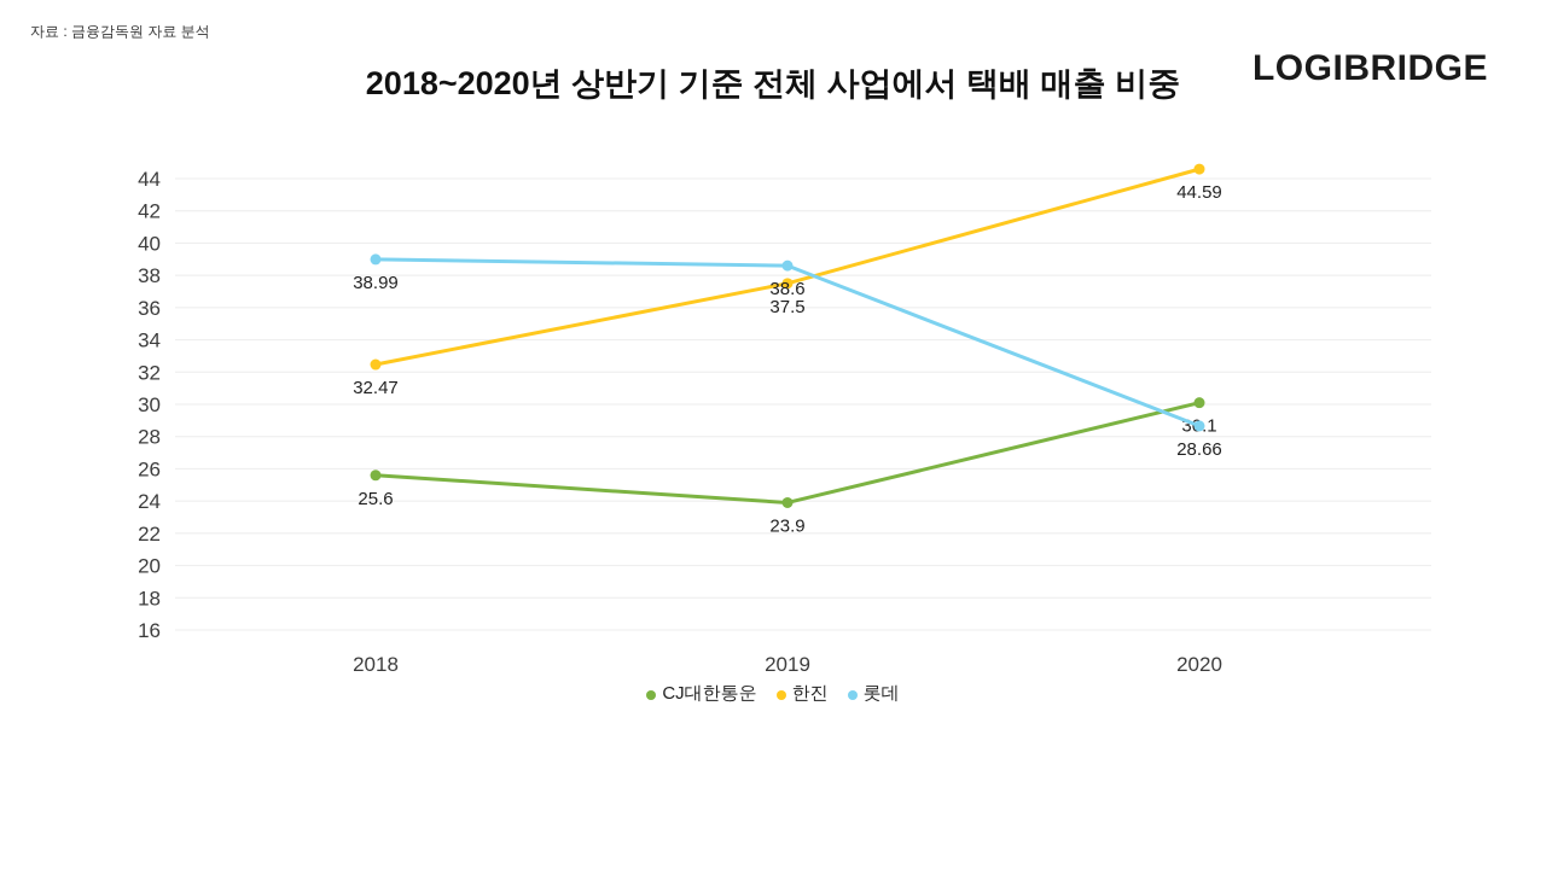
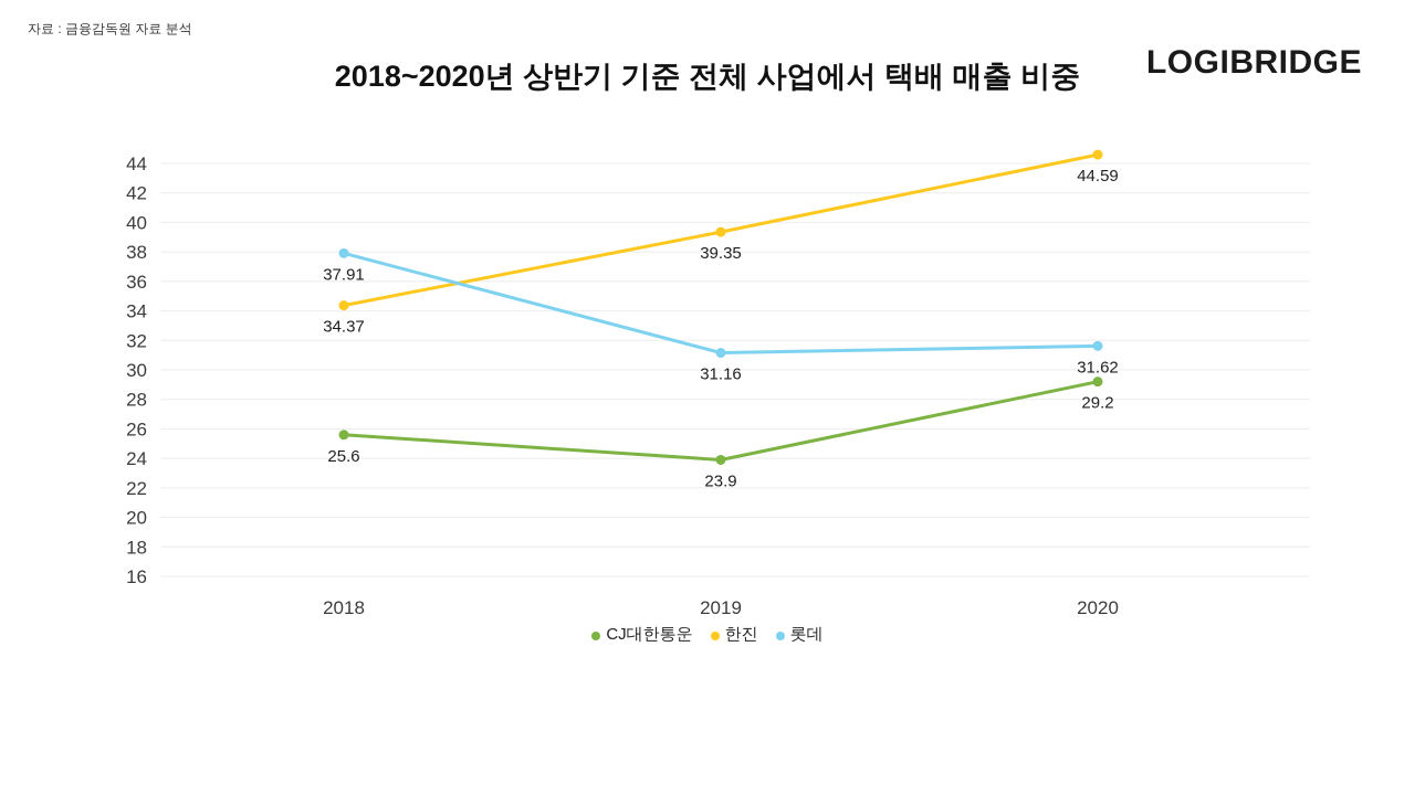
한진/2018: 32.47 -> 34.37
롯데/2018: 38.99 -> 37.91
한진/2019: 37.5 -> 39.35
롯데/2019: 38.6 -> 31.16
CJ대한통운/2020: 30.1 -> 29.2
롯데/2020: 28.66 -> 31.62
